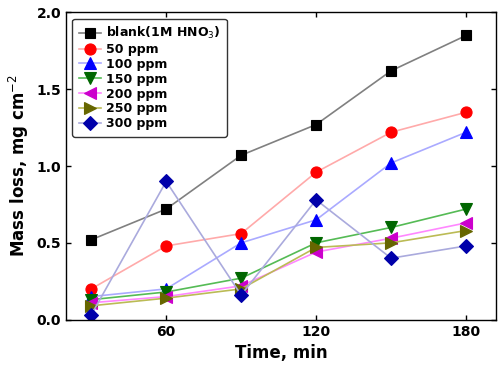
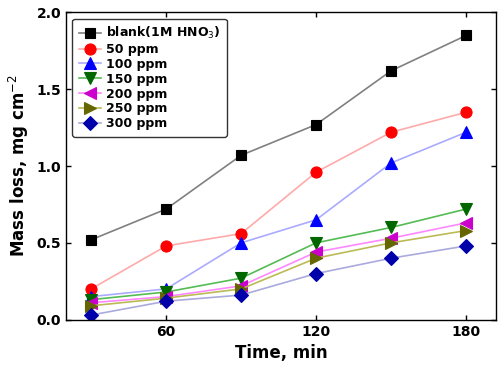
300 ppm/60: 0.90 -> 0.12
250 ppm/120: 0.47 -> 0.40
300 ppm/120: 0.78 -> 0.30
